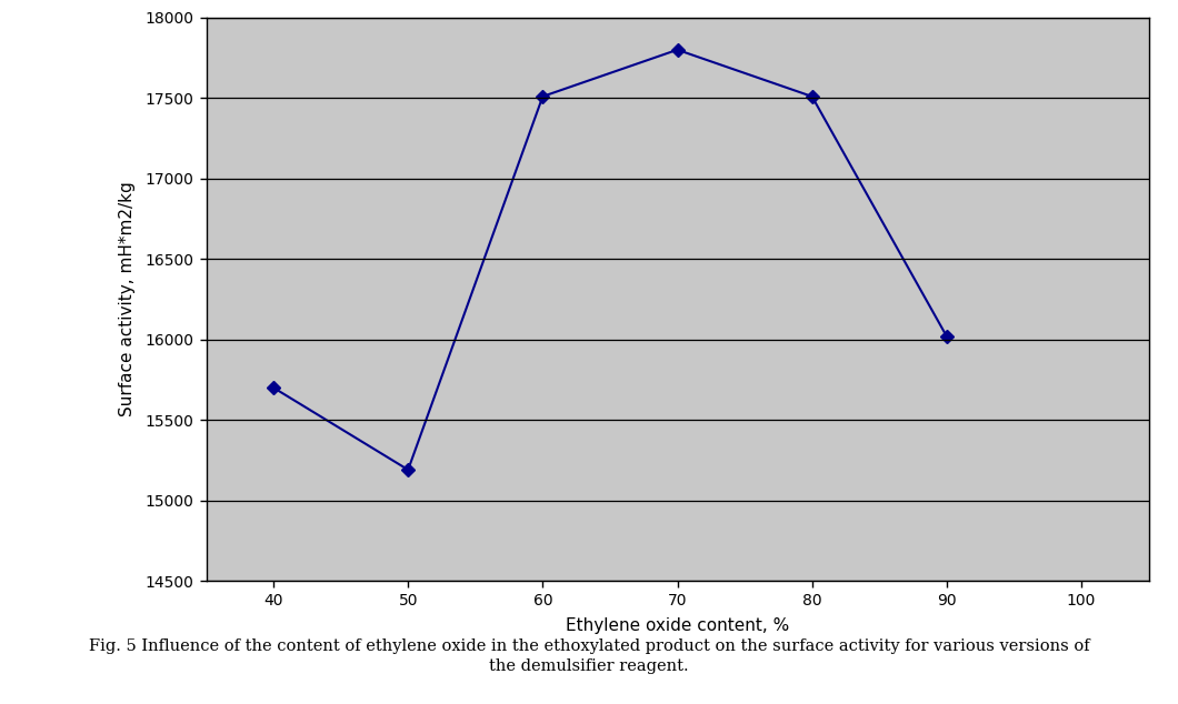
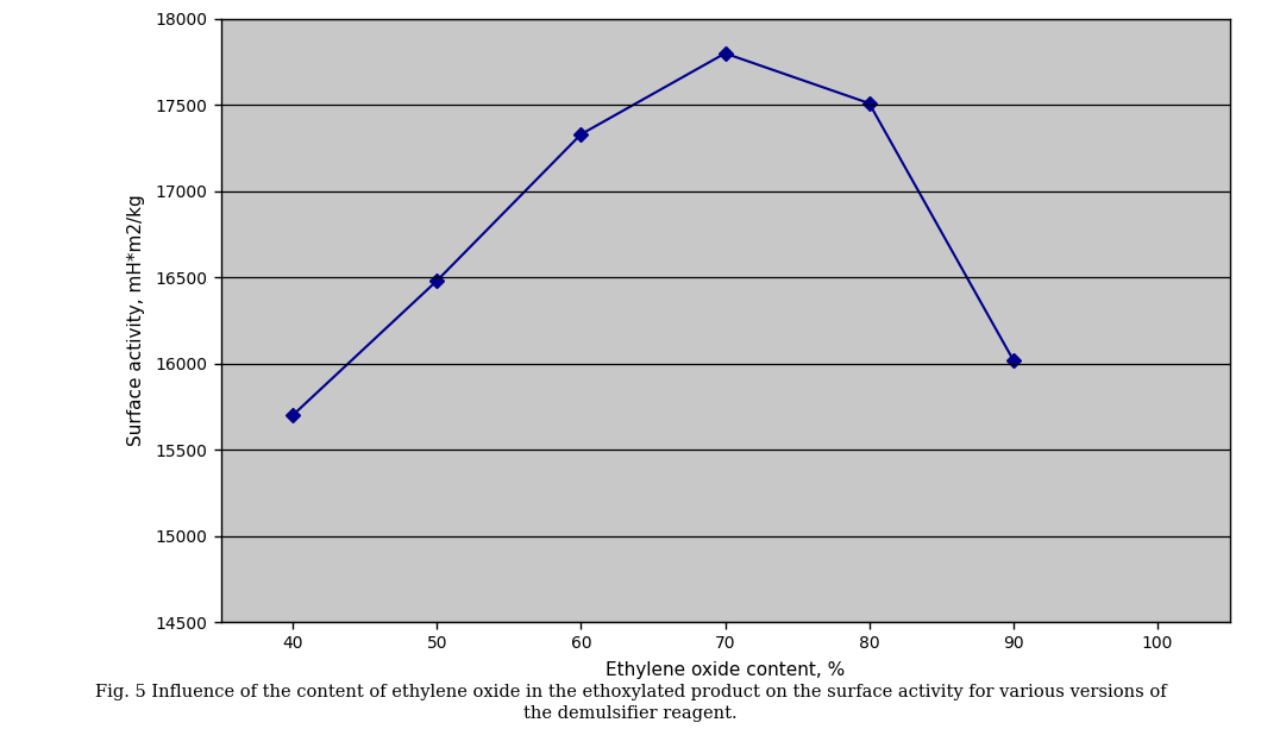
50: 15190 -> 16480
60: 17510 -> 17330
